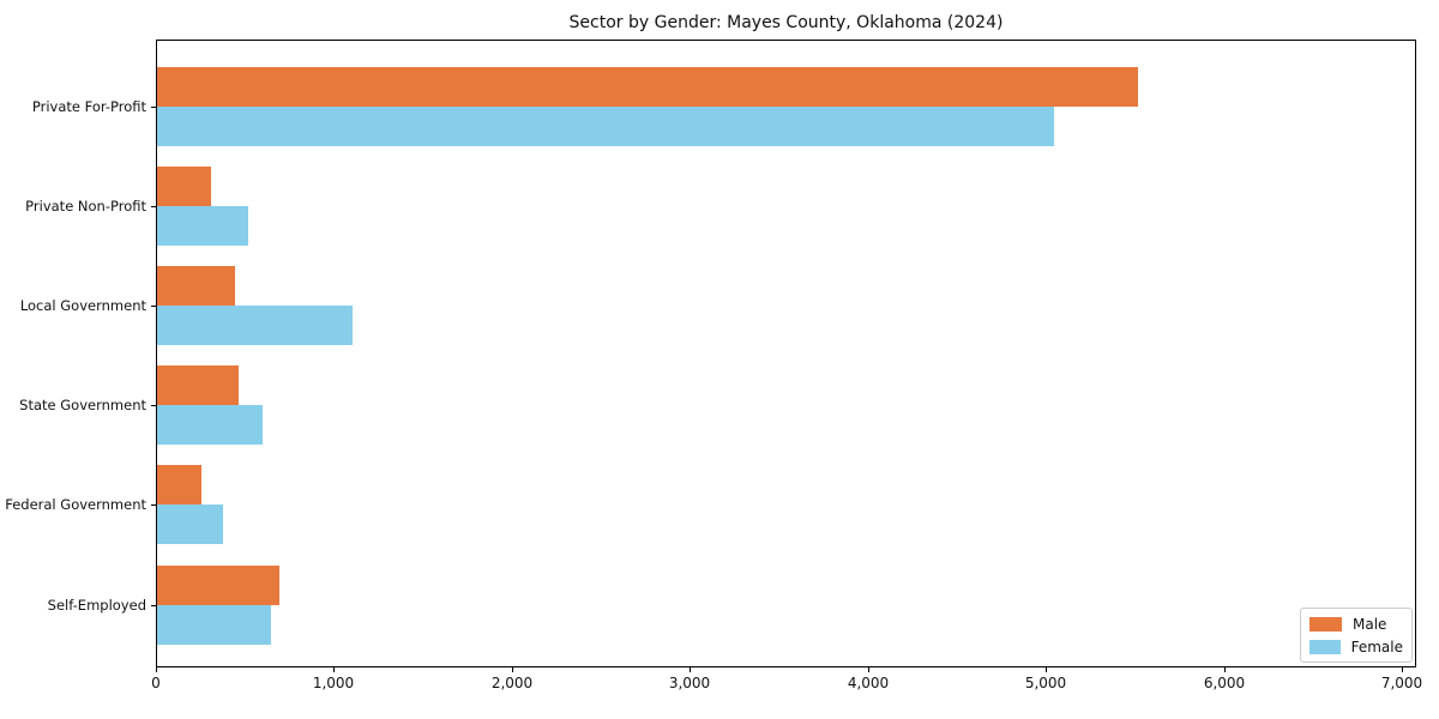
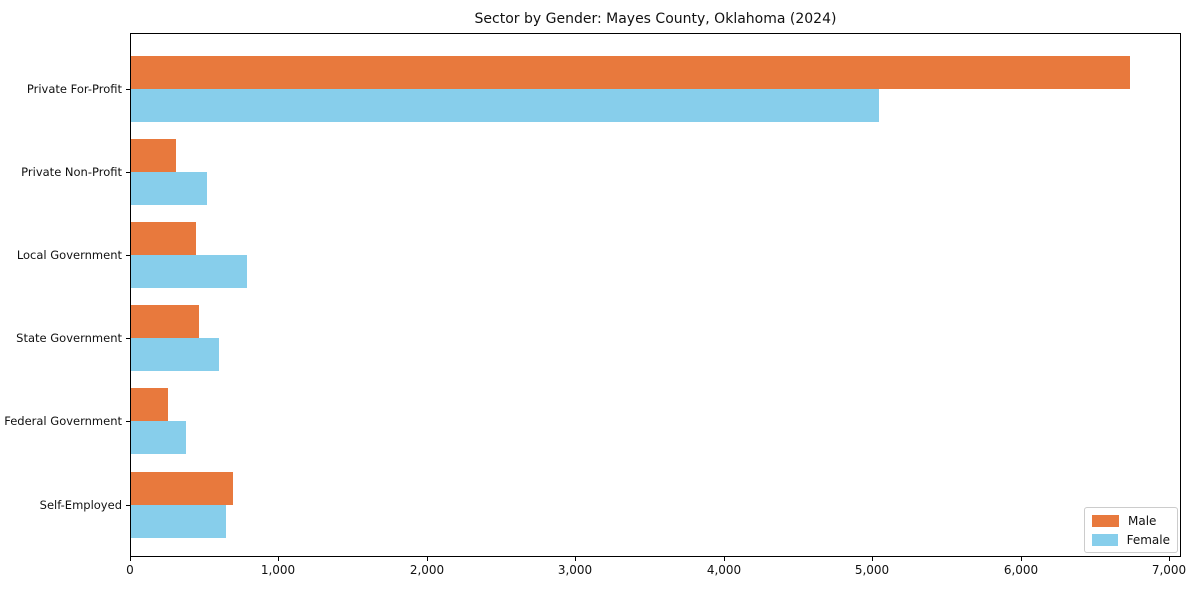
Male/Private For-Profit: 5510 -> 6730
Female/Local Government: 1100 -> 780
